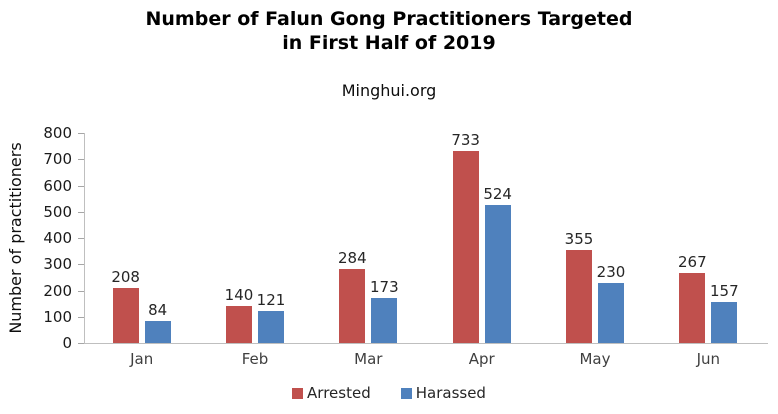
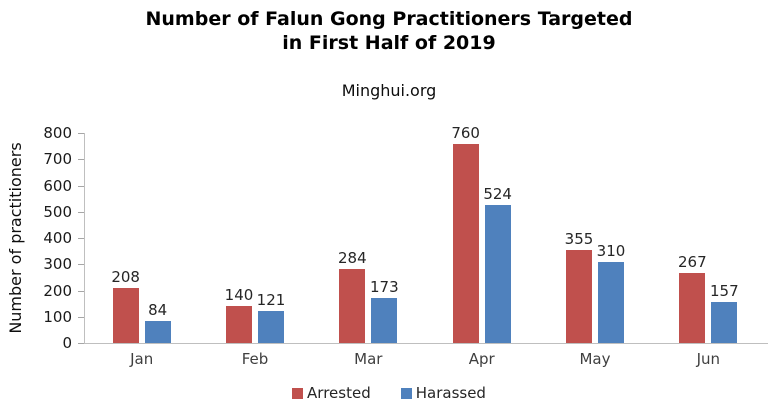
Arrested/Apr: 733 -> 760
Harassed/May: 230 -> 310
